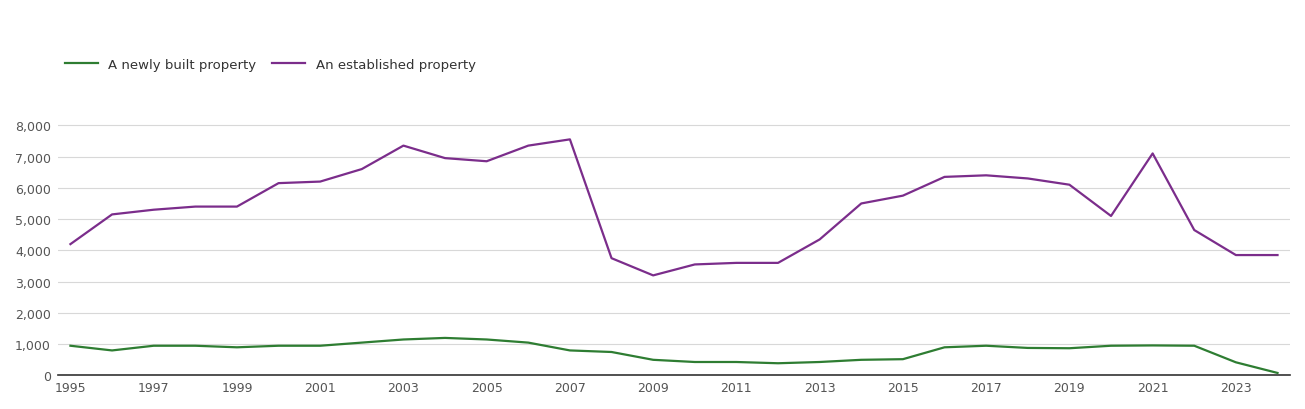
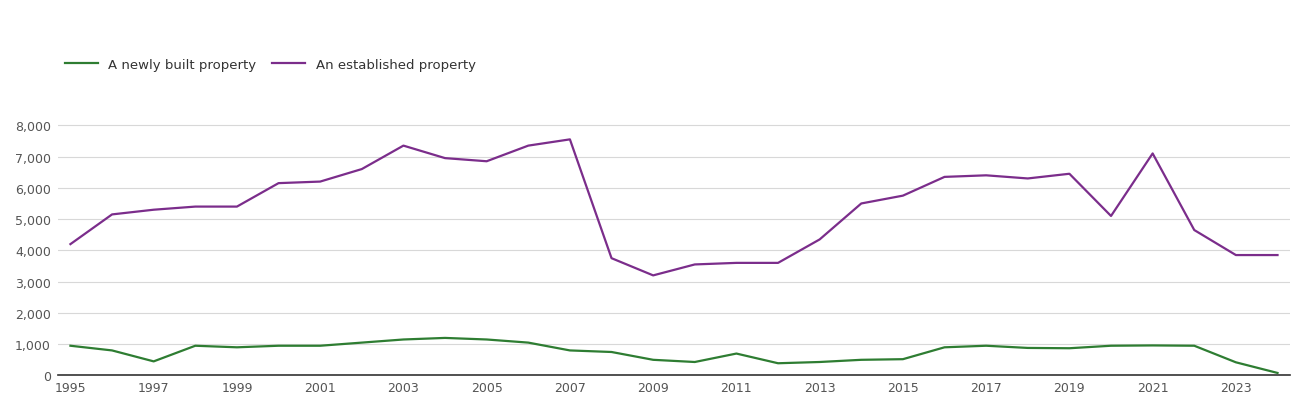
A newly built property/1997: 950 -> 450
A newly built property/2011: 430 -> 700
An established property/2019: 6,100 -> 6,450
